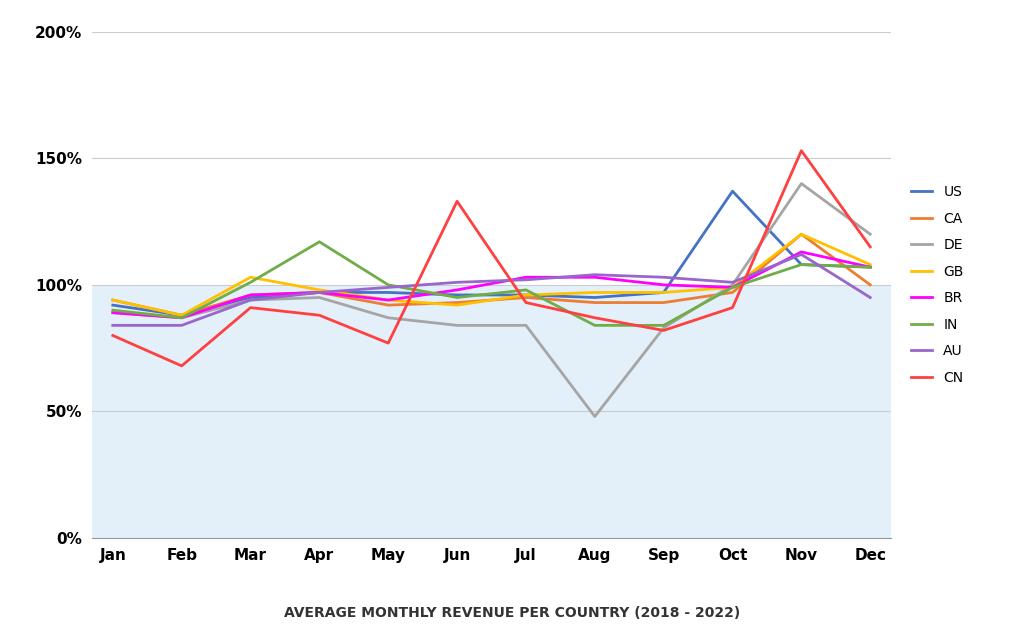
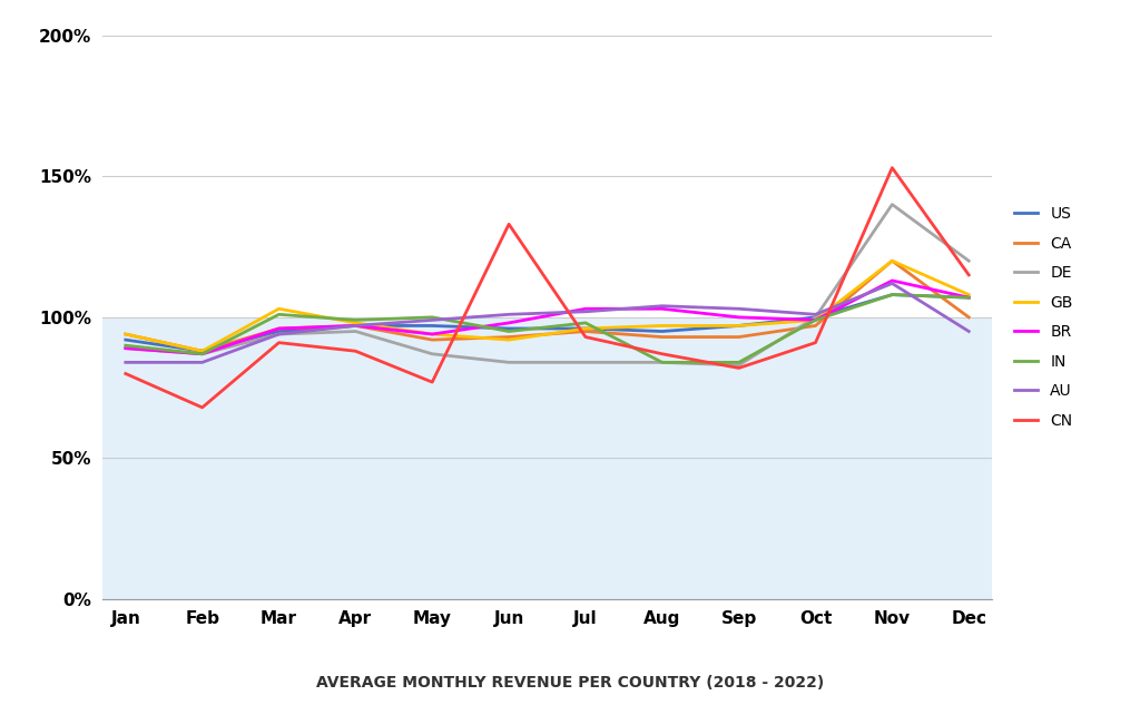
IN/Apr: 117% -> 99%
DE/Aug: 48% -> 84%
US/Oct: 137% -> 100%
